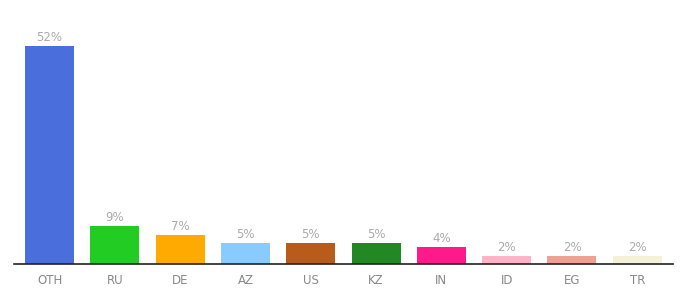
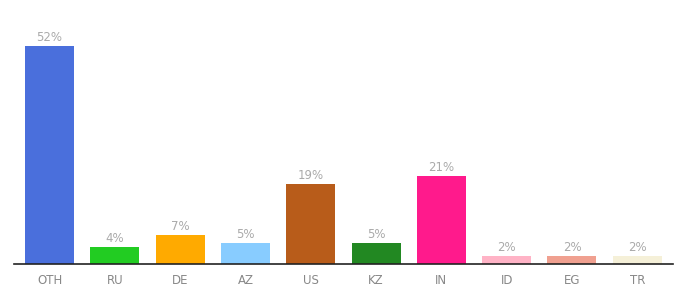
RU: 9% -> 4%
US: 5% -> 19%
IN: 4% -> 21%
